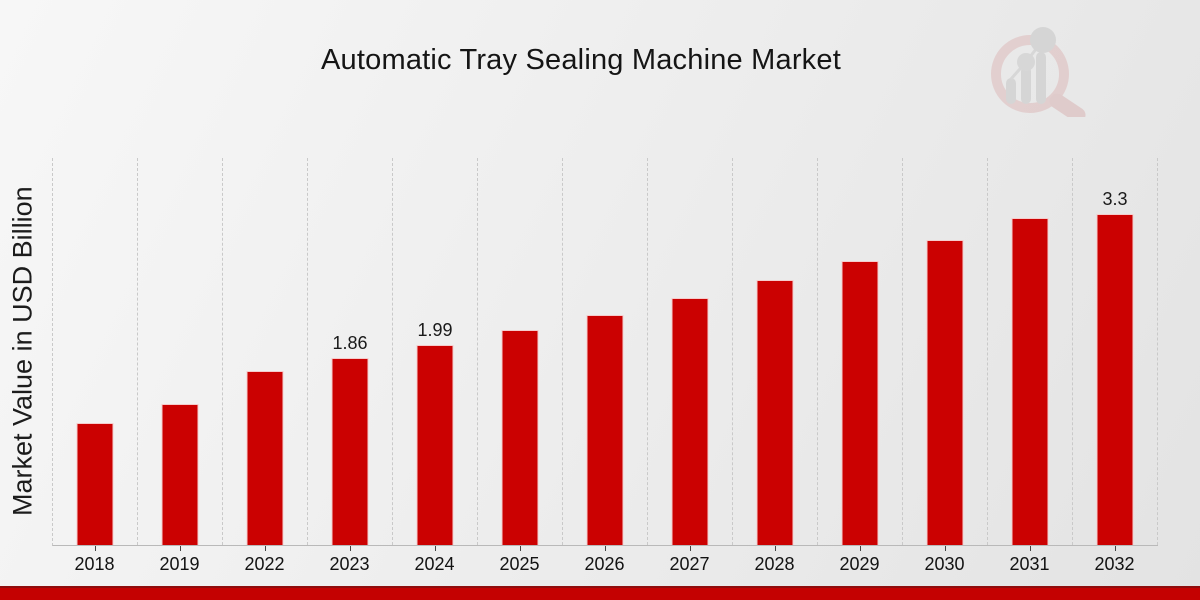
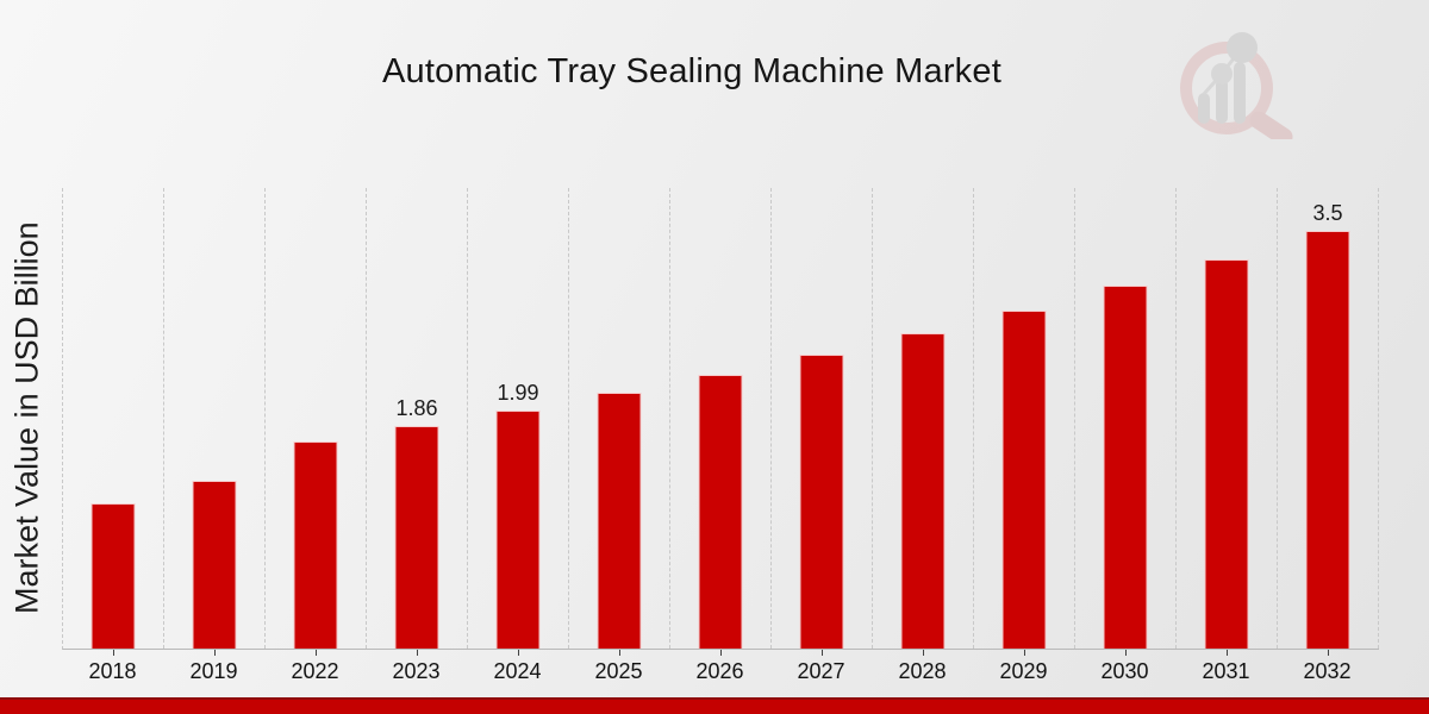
2032: 3.3 -> 3.5
